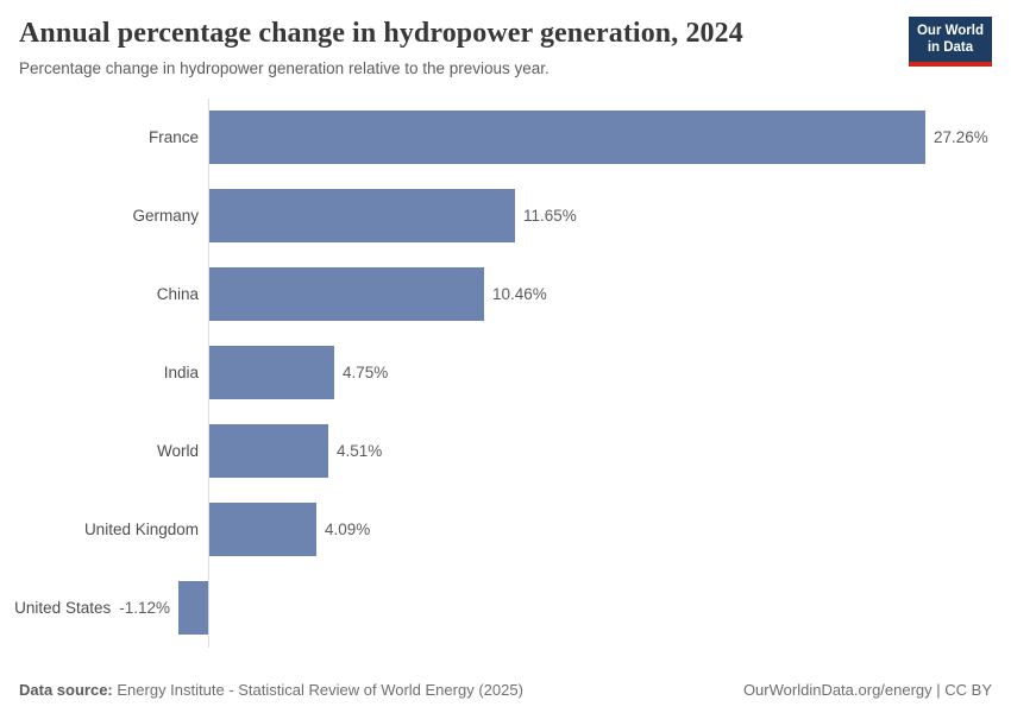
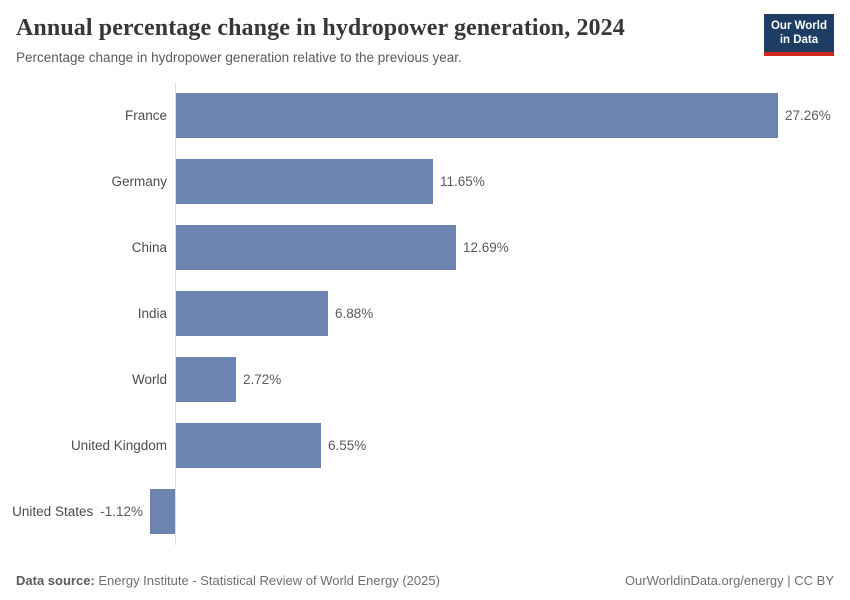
China: 10.46% -> 12.69%
India: 4.75% -> 6.88%
World: 4.51% -> 2.72%
United Kingdom: 4.09% -> 6.55%
